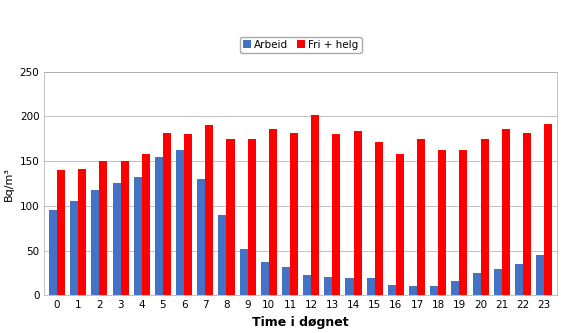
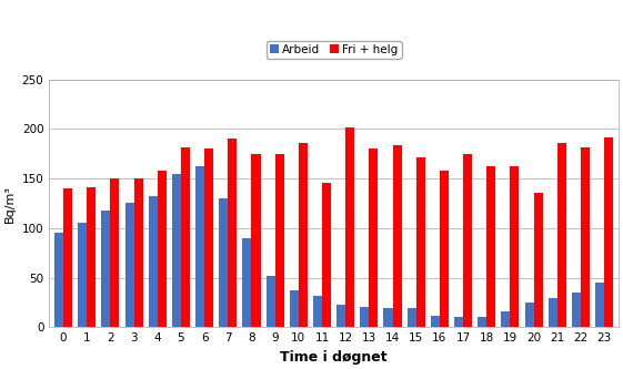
Fri + helg/11: 181 -> 146
Fri + helg/20: 175 -> 136
